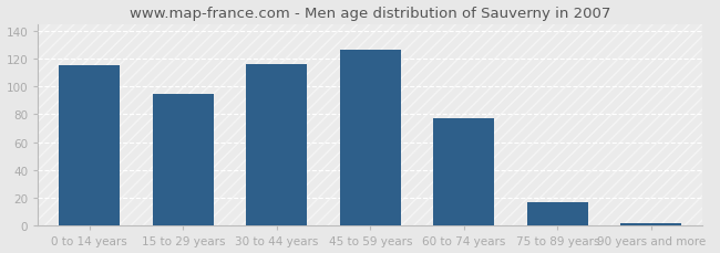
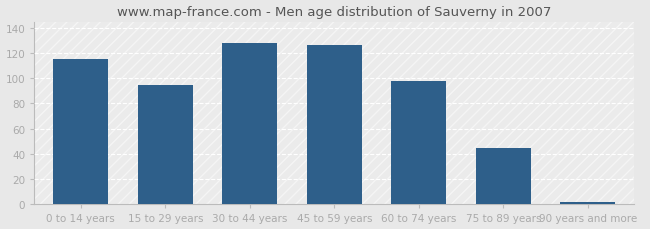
30 to 44 years: 116 -> 128
60 to 74 years: 77 -> 98
75 to 89 years: 17 -> 45
